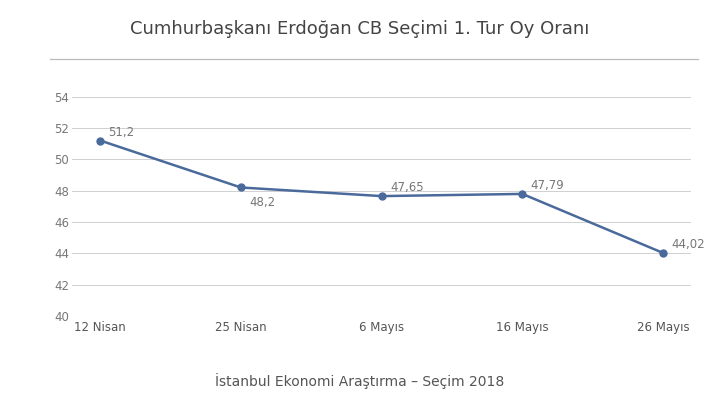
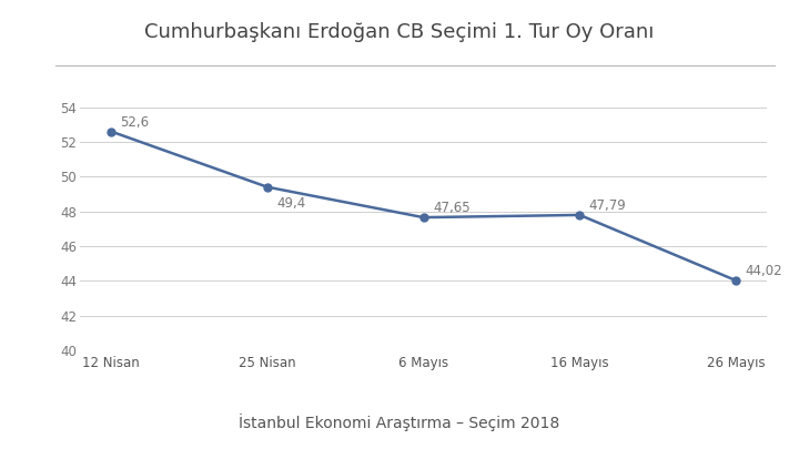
12 Nisan: 51,2 -> 52,6
25 Nisan: 48,2 -> 49,4
